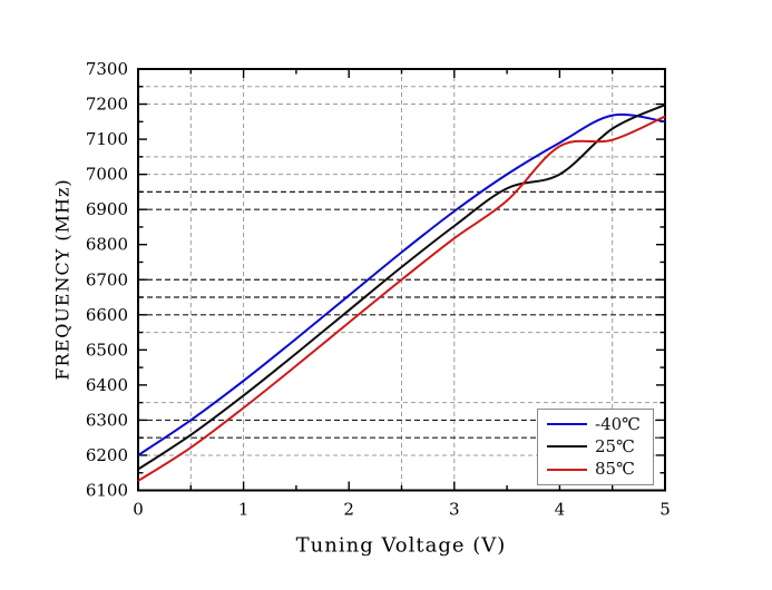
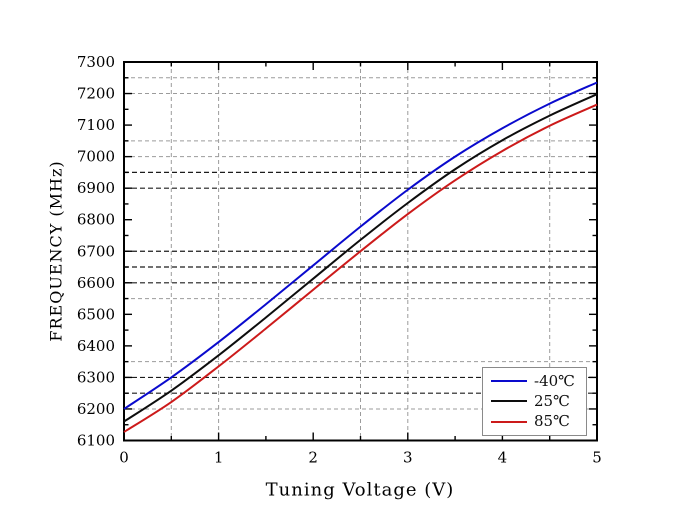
25℃/4: 7000 -> 7050
85℃/4: 7080 -> 7020
-40℃/5: 7150 -> 7240
